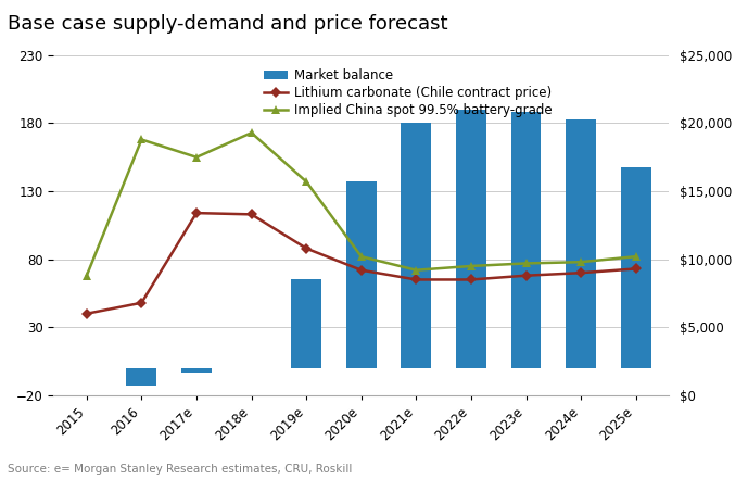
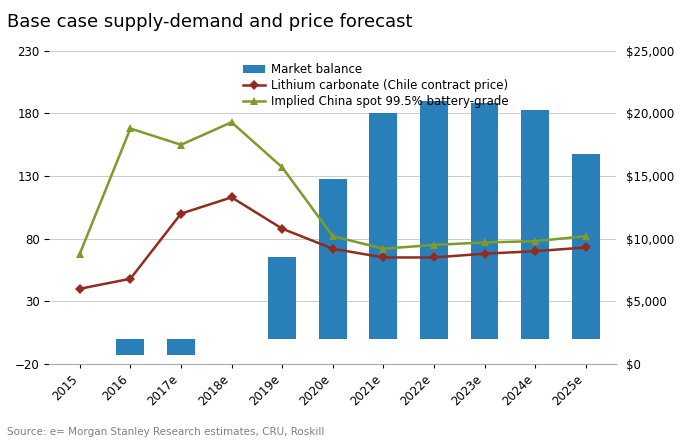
Market balance/2017e: -3 -> -13
Lithium carbonate (Chile contract price)/2017e: 114 -> 100
Market balance/2020e: 137 -> 128
